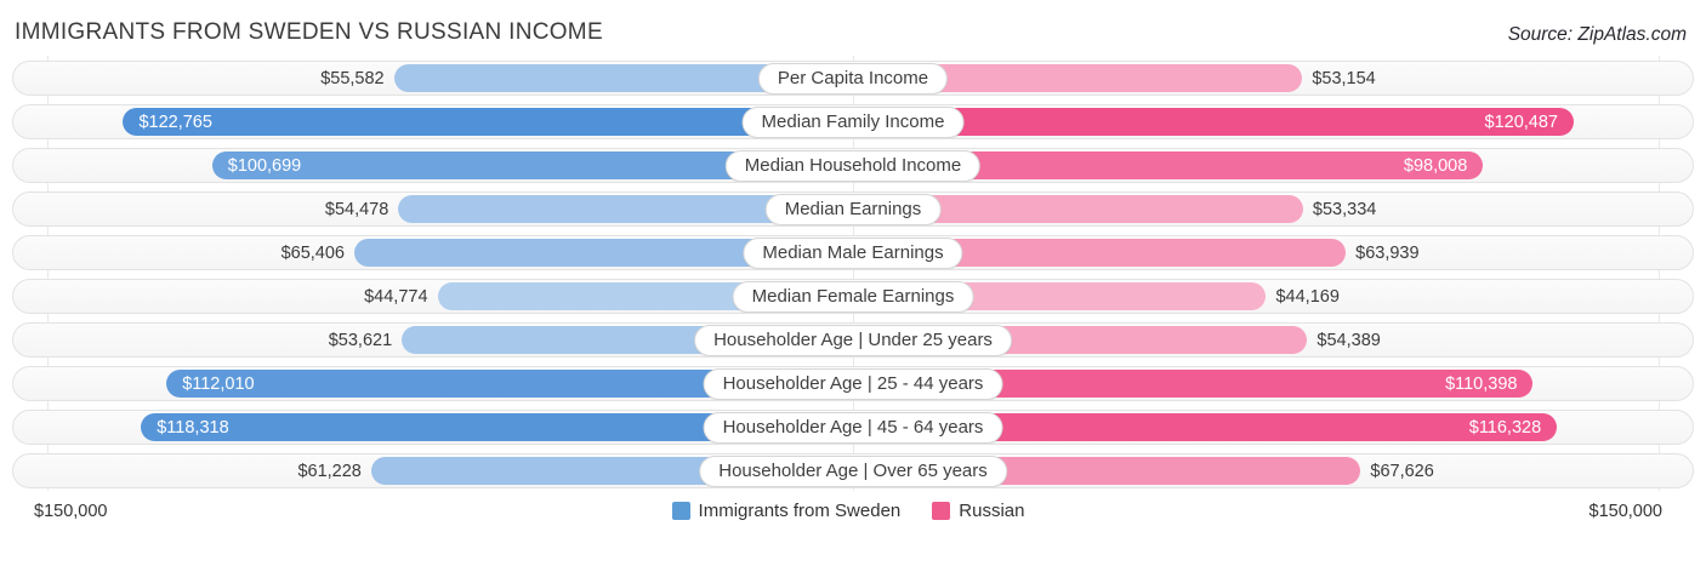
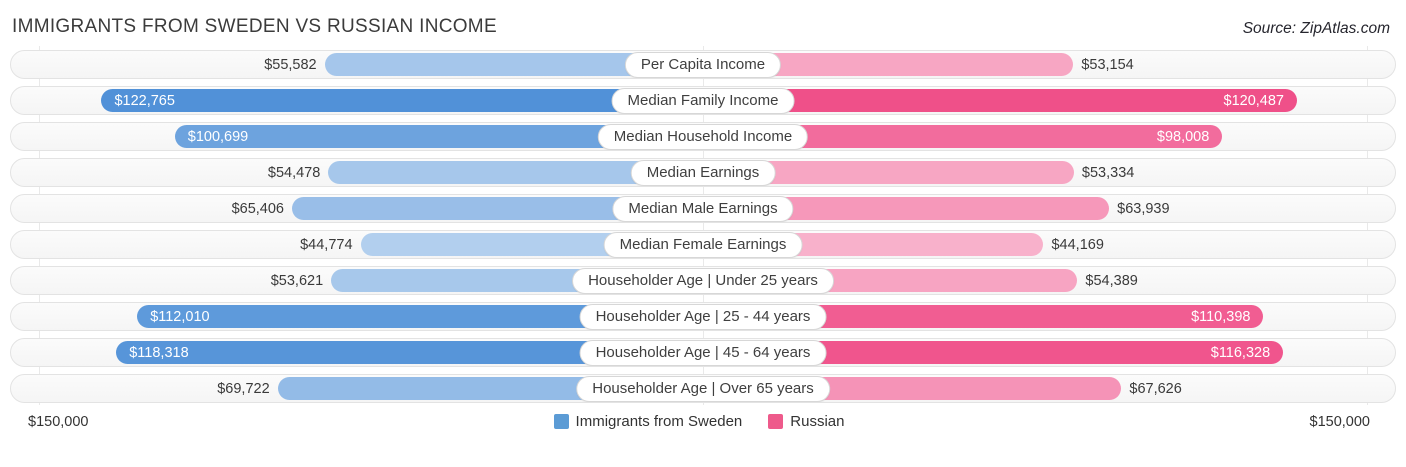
Immigrants from Sweden/Householder Age | Over 65 years: $61,228 -> $69,722
